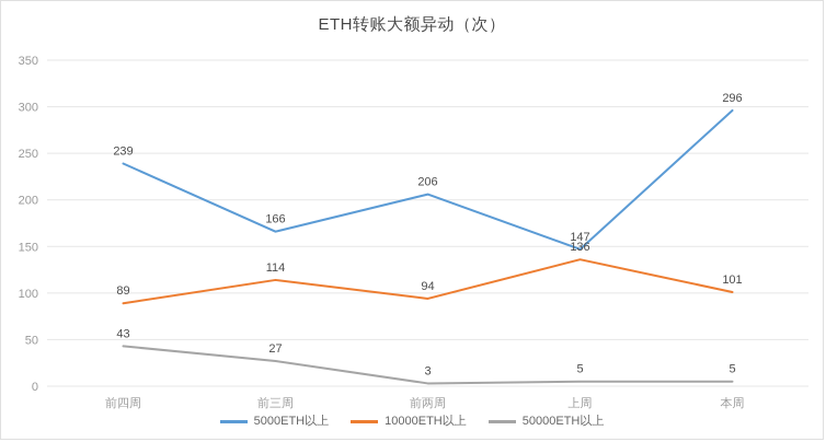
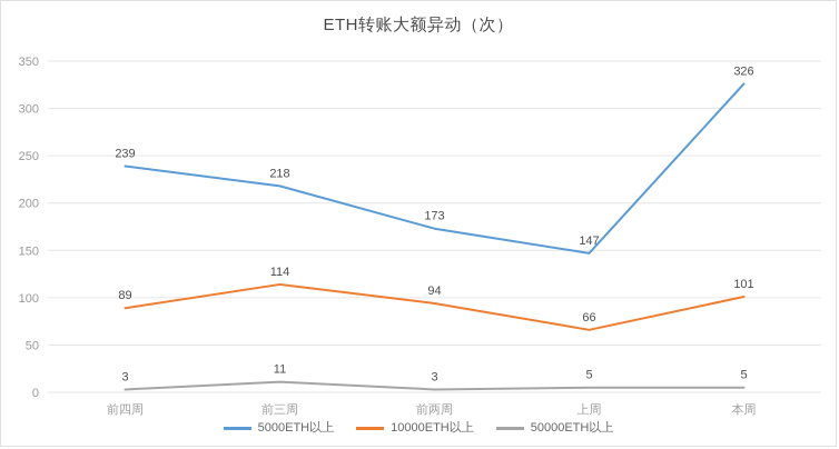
50000ETH以上/前四周: 43 -> 3
5000ETH以上/前三周: 166 -> 218
50000ETH以上/前三周: 27 -> 11
5000ETH以上/前两周: 206 -> 173
10000ETH以上/上周: 136 -> 66
5000ETH以上/本周: 296 -> 326
